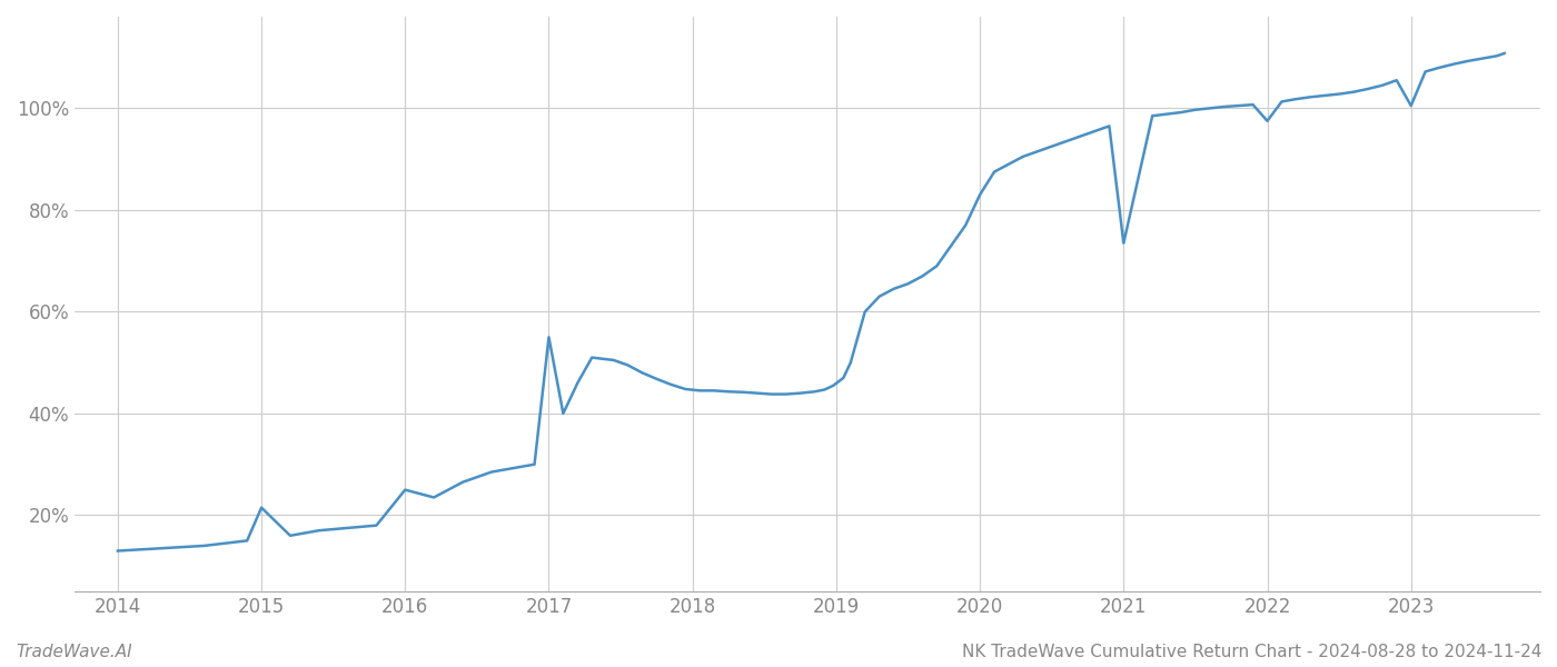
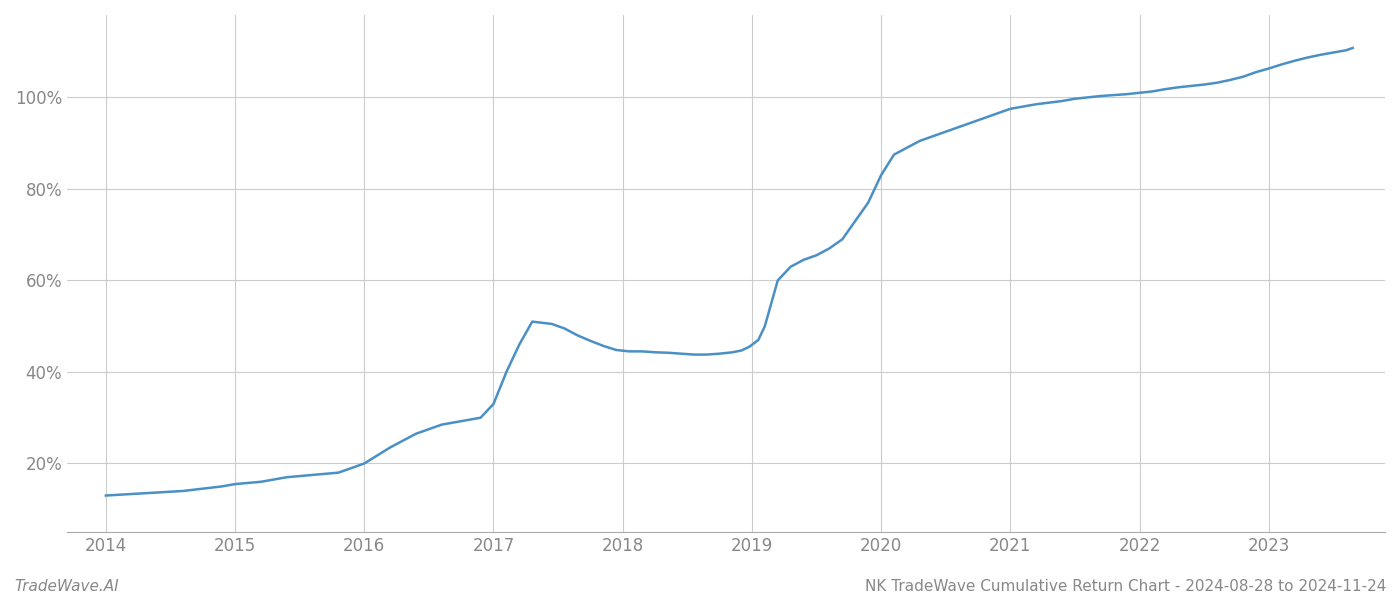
2015: 21.5% -> 15.5%
2016: 25.0% -> 20.0%
2017: 55.0% -> 33.0%
2021: 73.5% -> 97.5%
2022: 97.5% -> 101.0%
2023: 100.5% -> 106.3%
